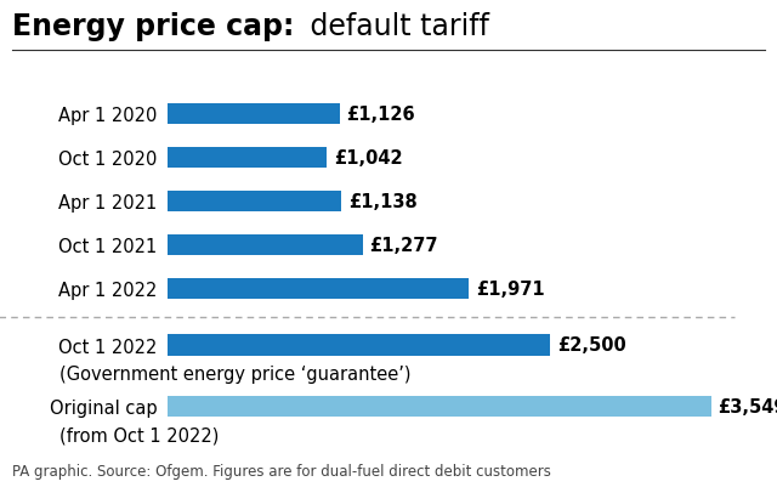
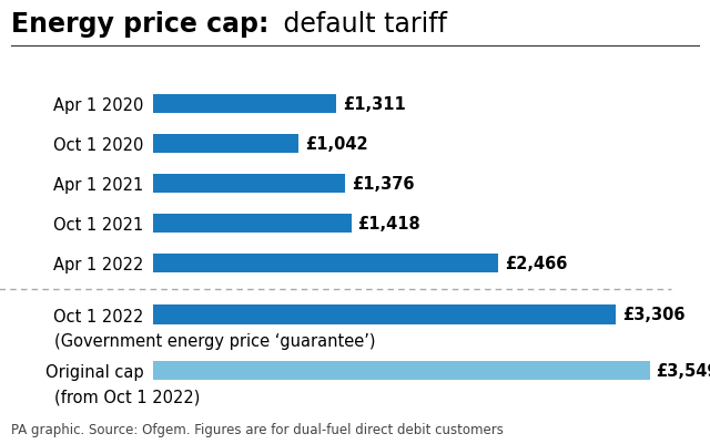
Apr 1 2020: £1,126 -> £1,311
Apr 1 2021: £1,138 -> £1,376
Oct 1 2021: £1,277 -> £1,418
Apr 1 2022: £1,971 -> £2,466
Oct 1 2022: £2,500 -> £3,306
